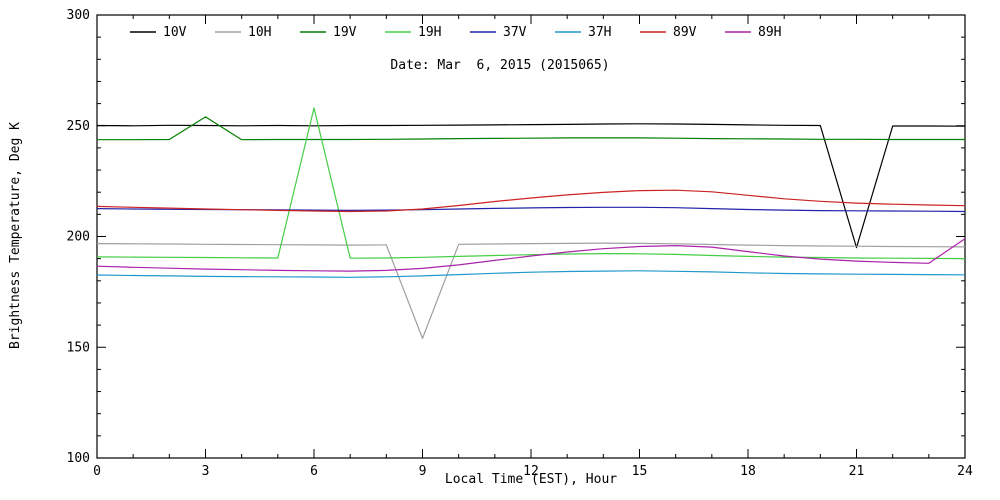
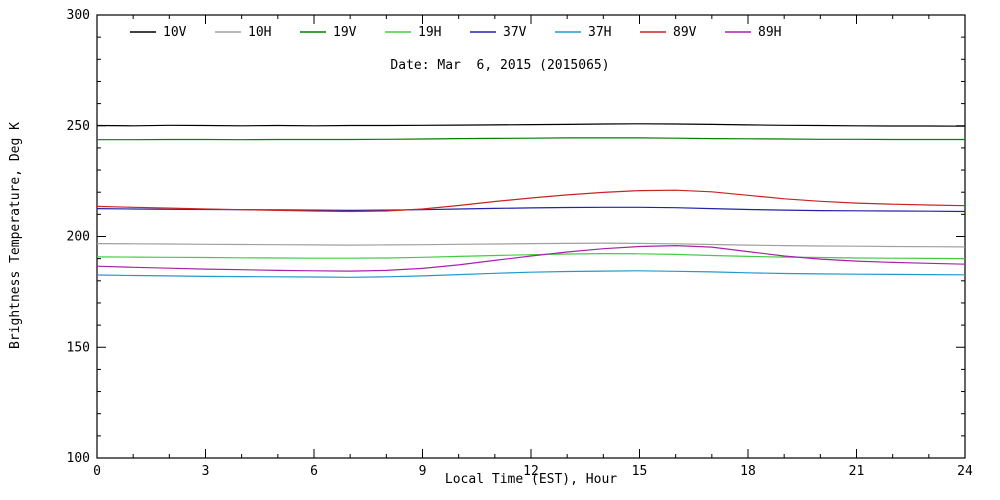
19V/3: 254 -> 244
19H/6: 258 -> 190
10H/9: 154 -> 196
10V/21: 195 -> 250
89H/24: 199 -> 188
